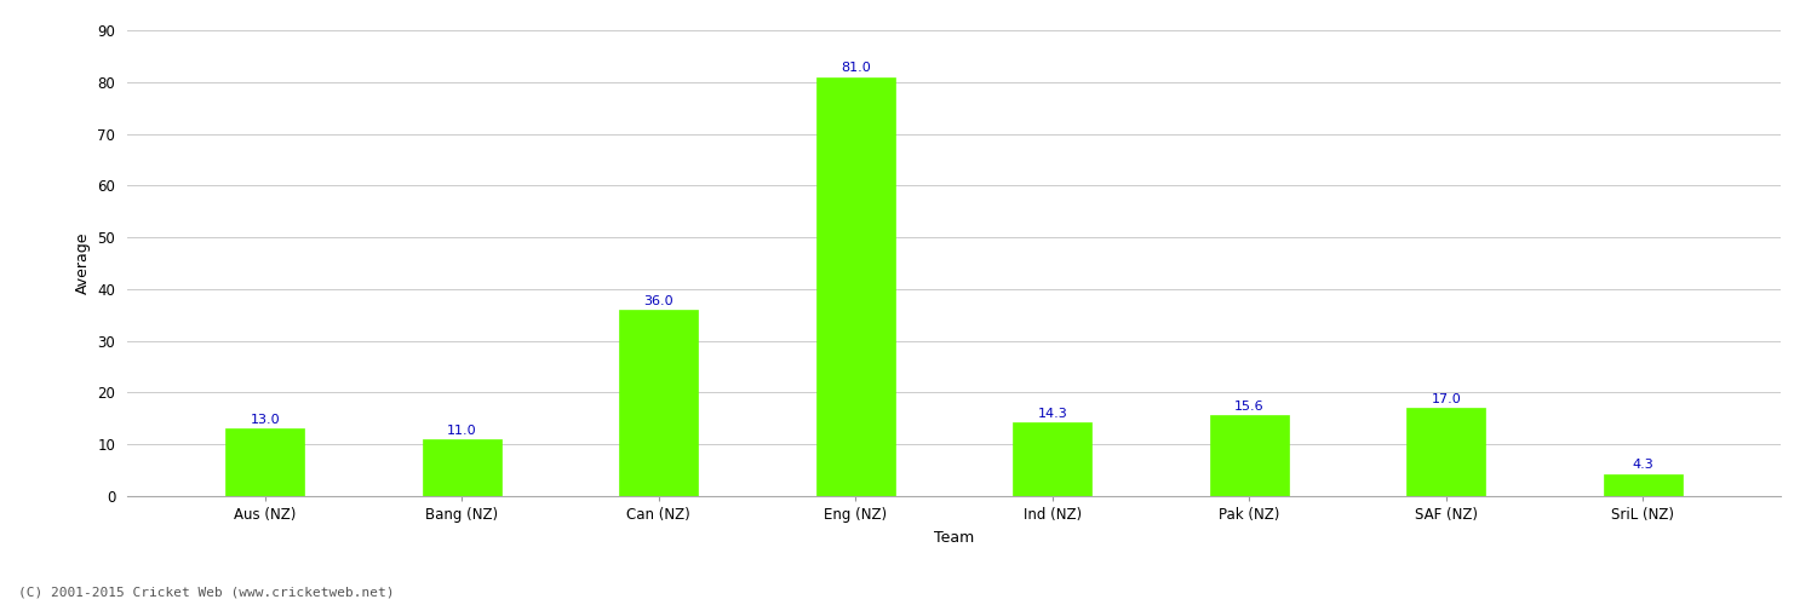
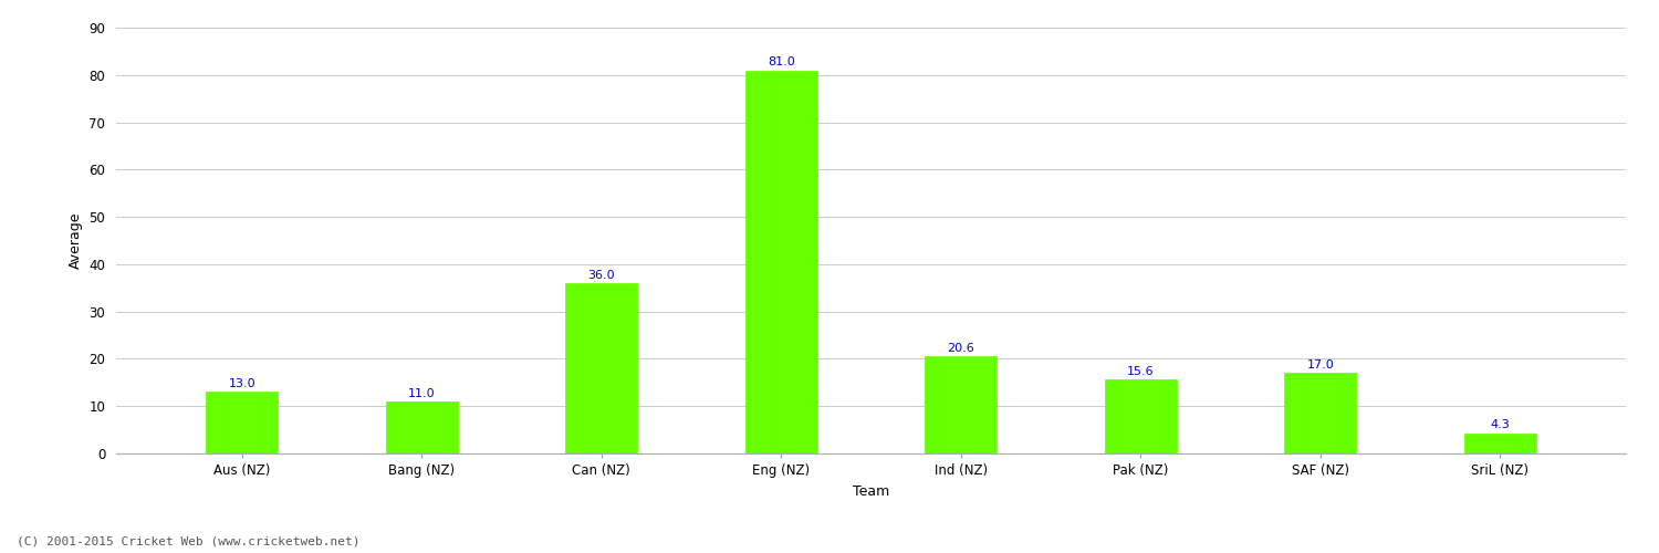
Ind (NZ): 14.3 -> 20.6
